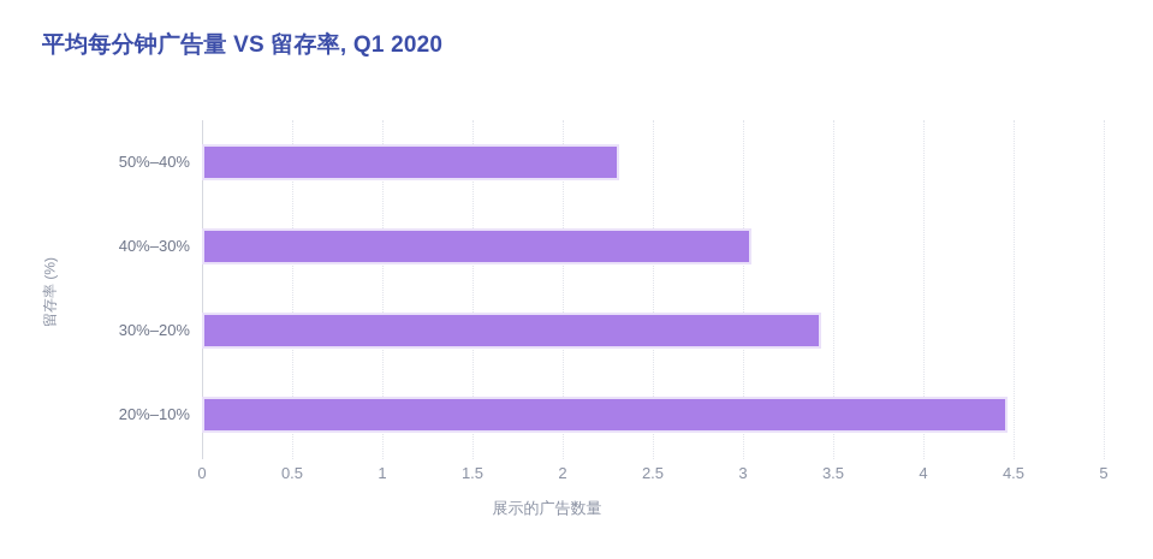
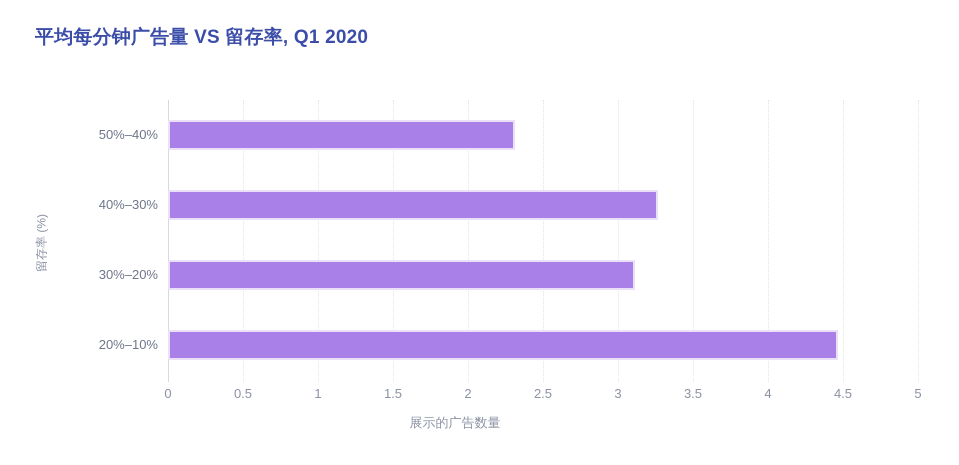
40%–30%: 3.03 -> 3.25
30%–20%: 3.42 -> 3.10
